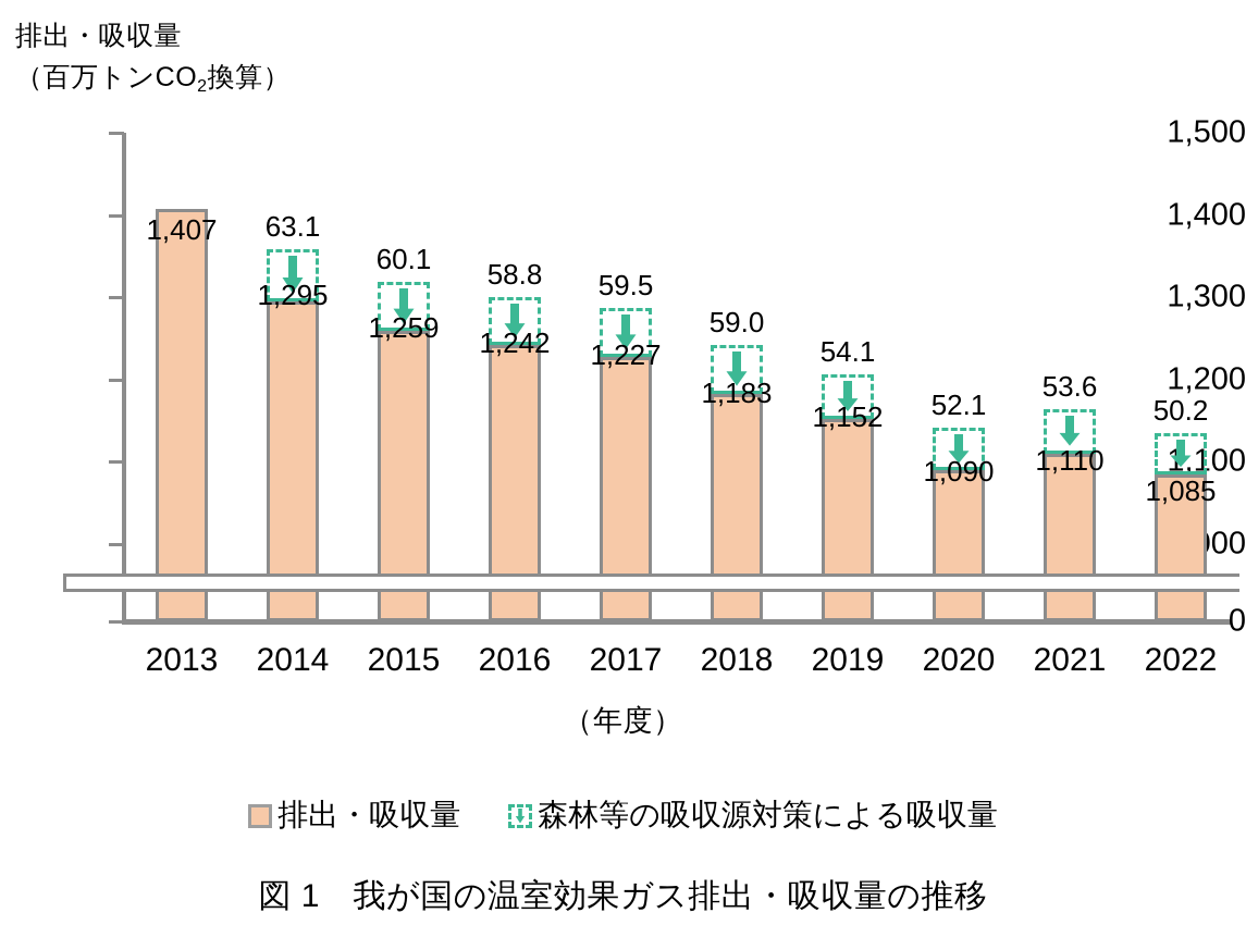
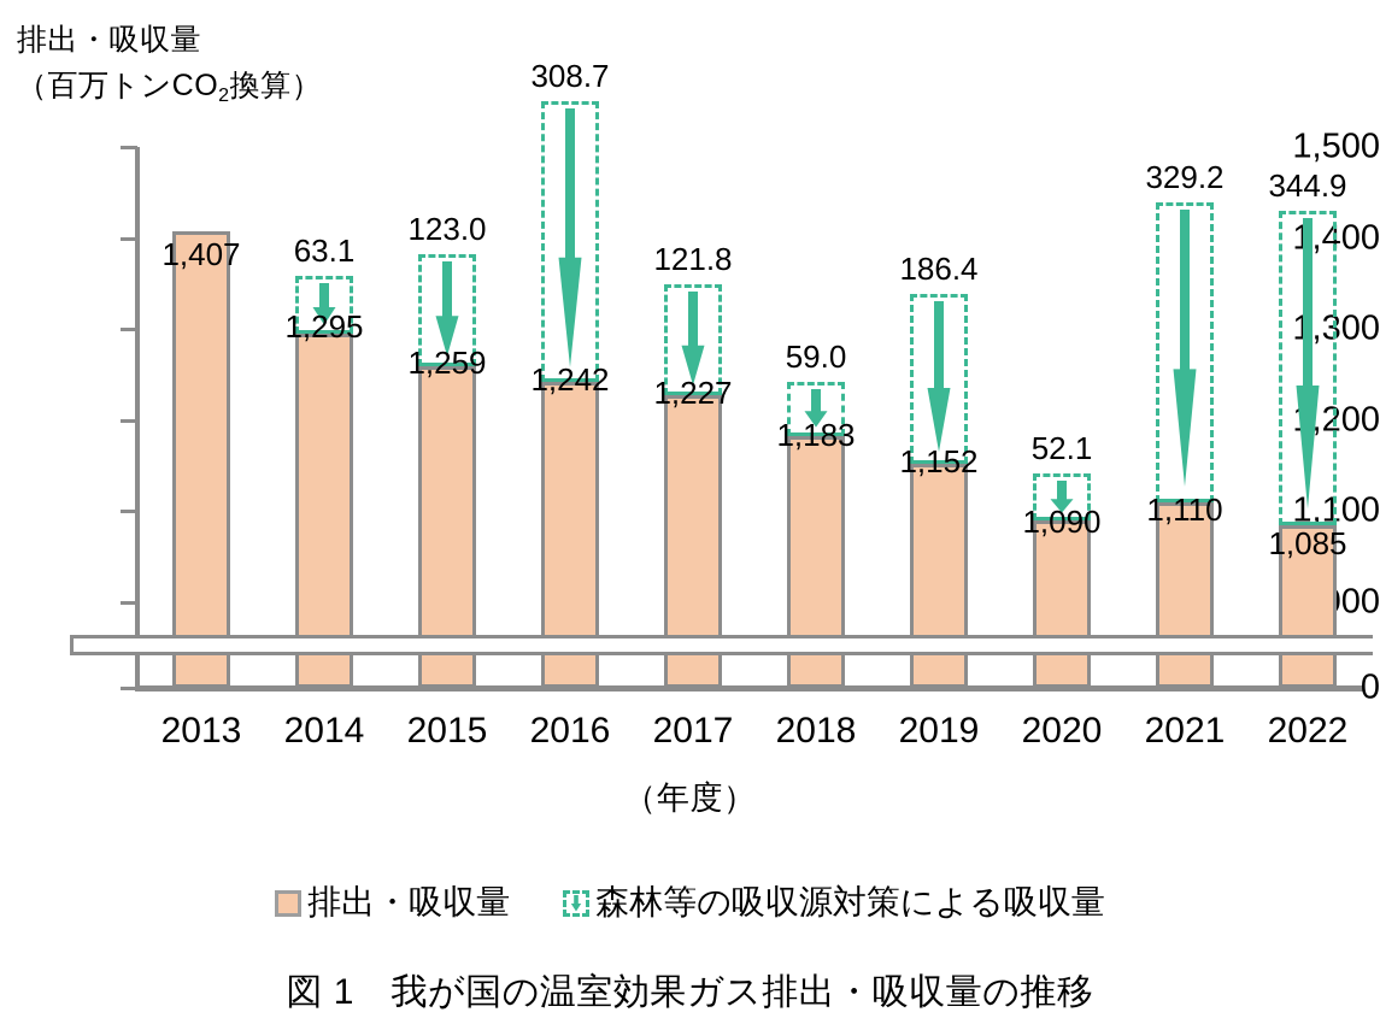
森林等の吸収源対策による吸収量/2015: 60.1 -> 123.0
森林等の吸収源対策による吸収量/2016: 58.8 -> 308.7
森林等の吸収源対策による吸収量/2017: 59.5 -> 121.8
森林等の吸収源対策による吸収量/2019: 54.1 -> 186.4
森林等の吸収源対策による吸収量/2021: 53.6 -> 329.2
森林等の吸収源対策による吸収量/2022: 50.2 -> 344.9
